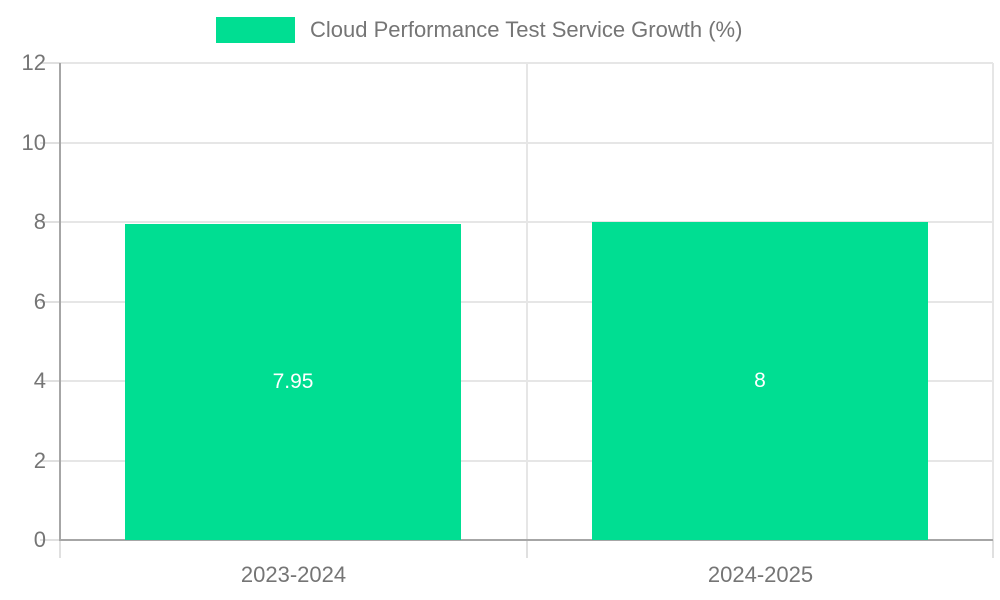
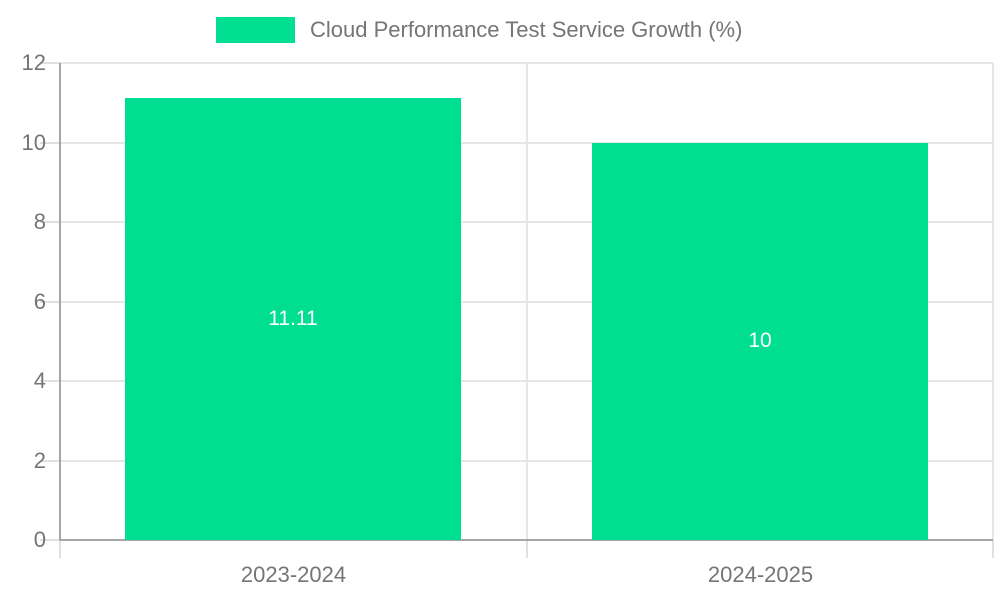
2023-2024: 7.95 -> 11.11
2024-2025: 8 -> 10
